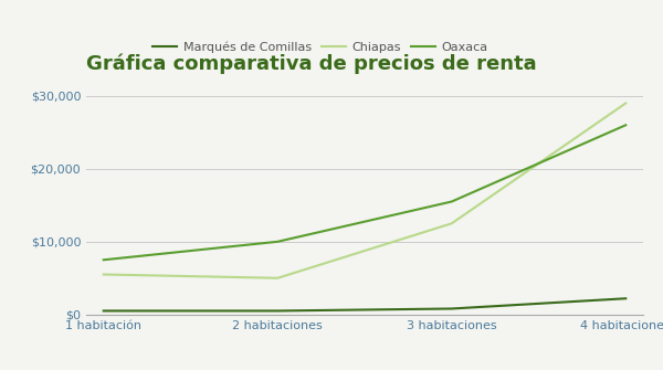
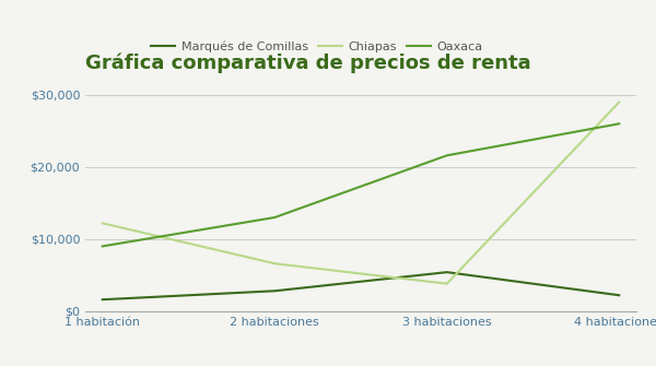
Marqués de Comillas/1 habitación: $500 -> $1,600
Chiapas/1 habitación: $5,500 -> $12,200
Oaxaca/1 habitación: $7,500 -> $9,000
Marqués de Comillas/2 habitaciones: $500 -> $2,800
Chiapas/2 habitaciones: $5,000 -> $6,600
Oaxaca/2 habitaciones: $10,000 -> $13,000
Marqués de Comillas/3 habitaciones: $800 -> $5,400
Chiapas/3 habitaciones: $12,500 -> $3,800
Oaxaca/3 habitaciones: $15,500 -> $21,600
